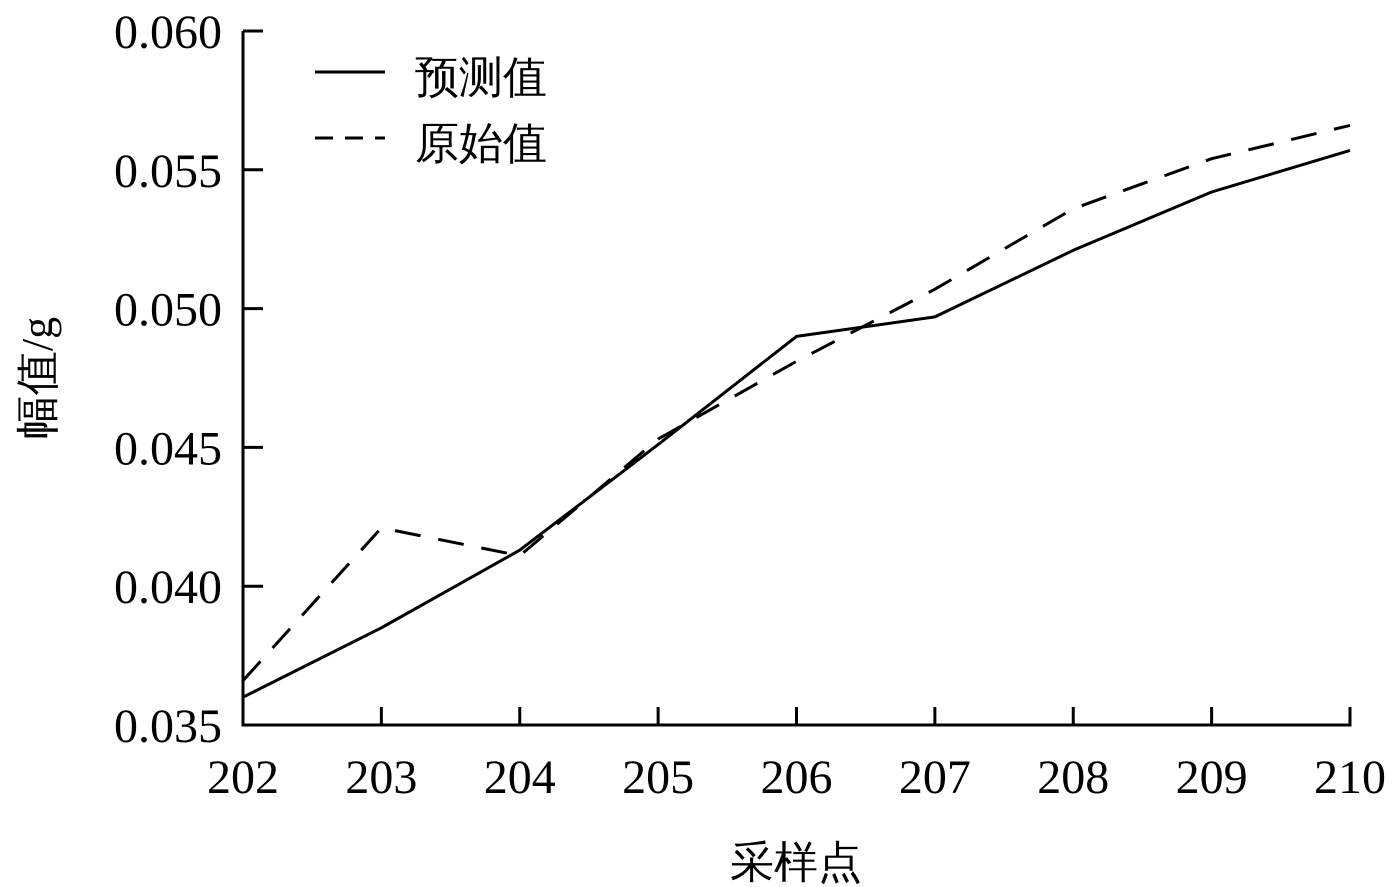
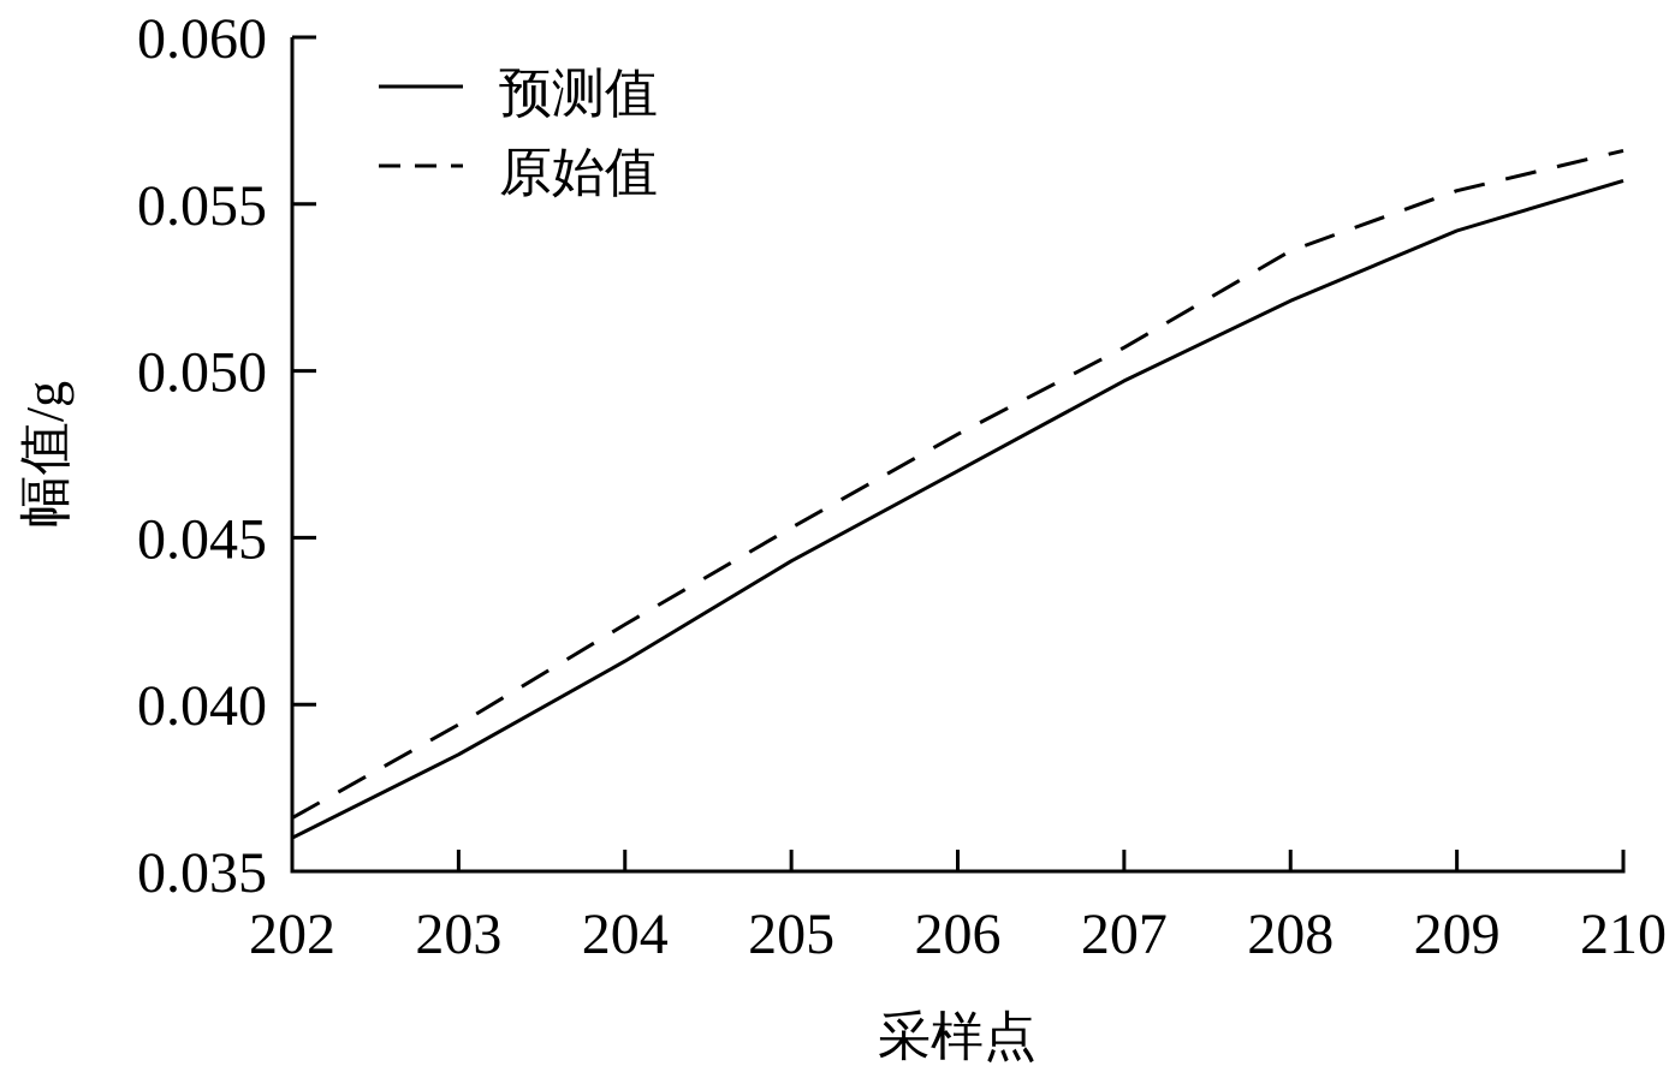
原始值/203: 0.0421 -> 0.0394
原始值/204: 0.0411 -> 0.0424
预测值/205: 0.0451 -> 0.0443
预测值/206: 0.0490 -> 0.0470
